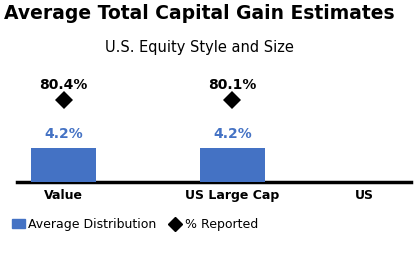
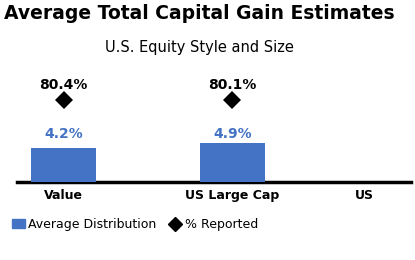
US Large Cap: 4.2% -> 4.9%
